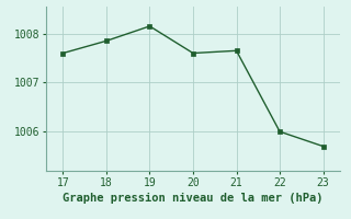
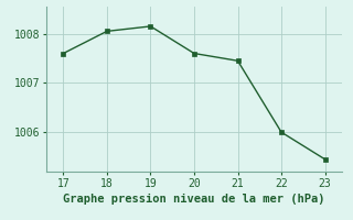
18: 1007.85 -> 1008.05
21: 1007.65 -> 1007.45
23: 1005.70 -> 1005.45
